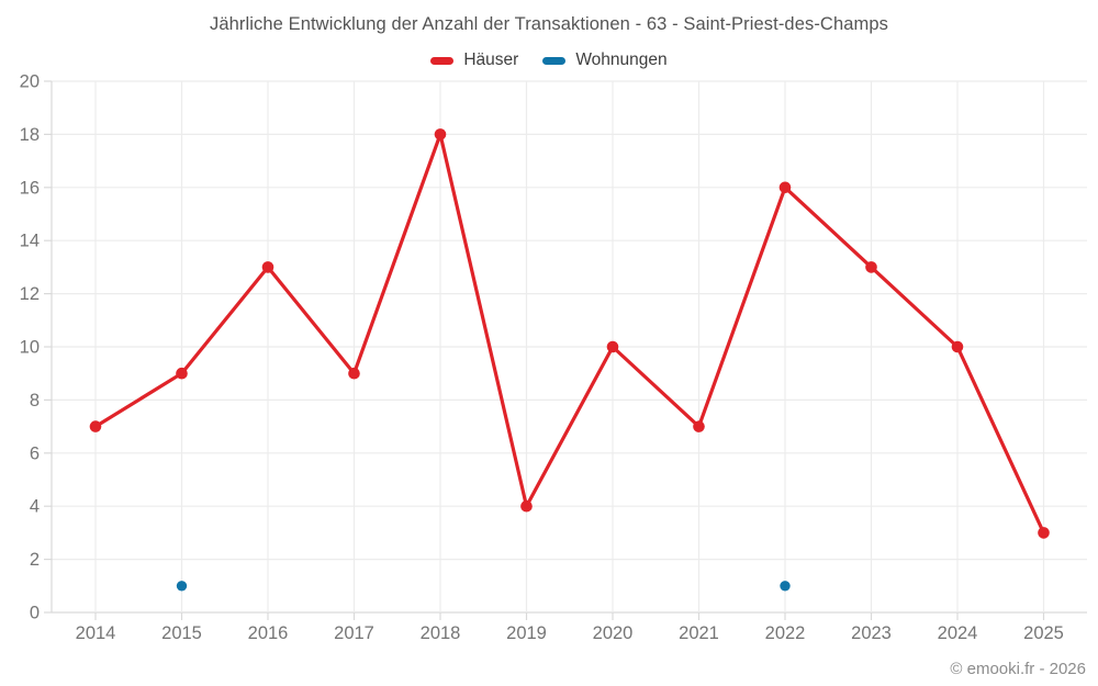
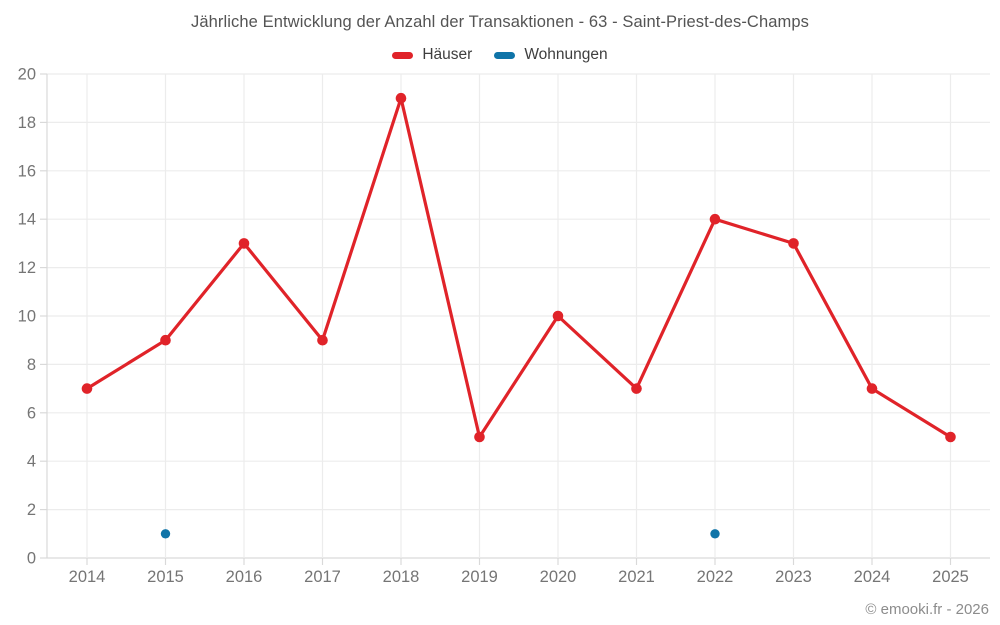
Häuser/2018: 18 -> 19
Häuser/2019: 4 -> 5
Häuser/2022: 16 -> 14
Häuser/2024: 10 -> 7
Häuser/2025: 3 -> 5
